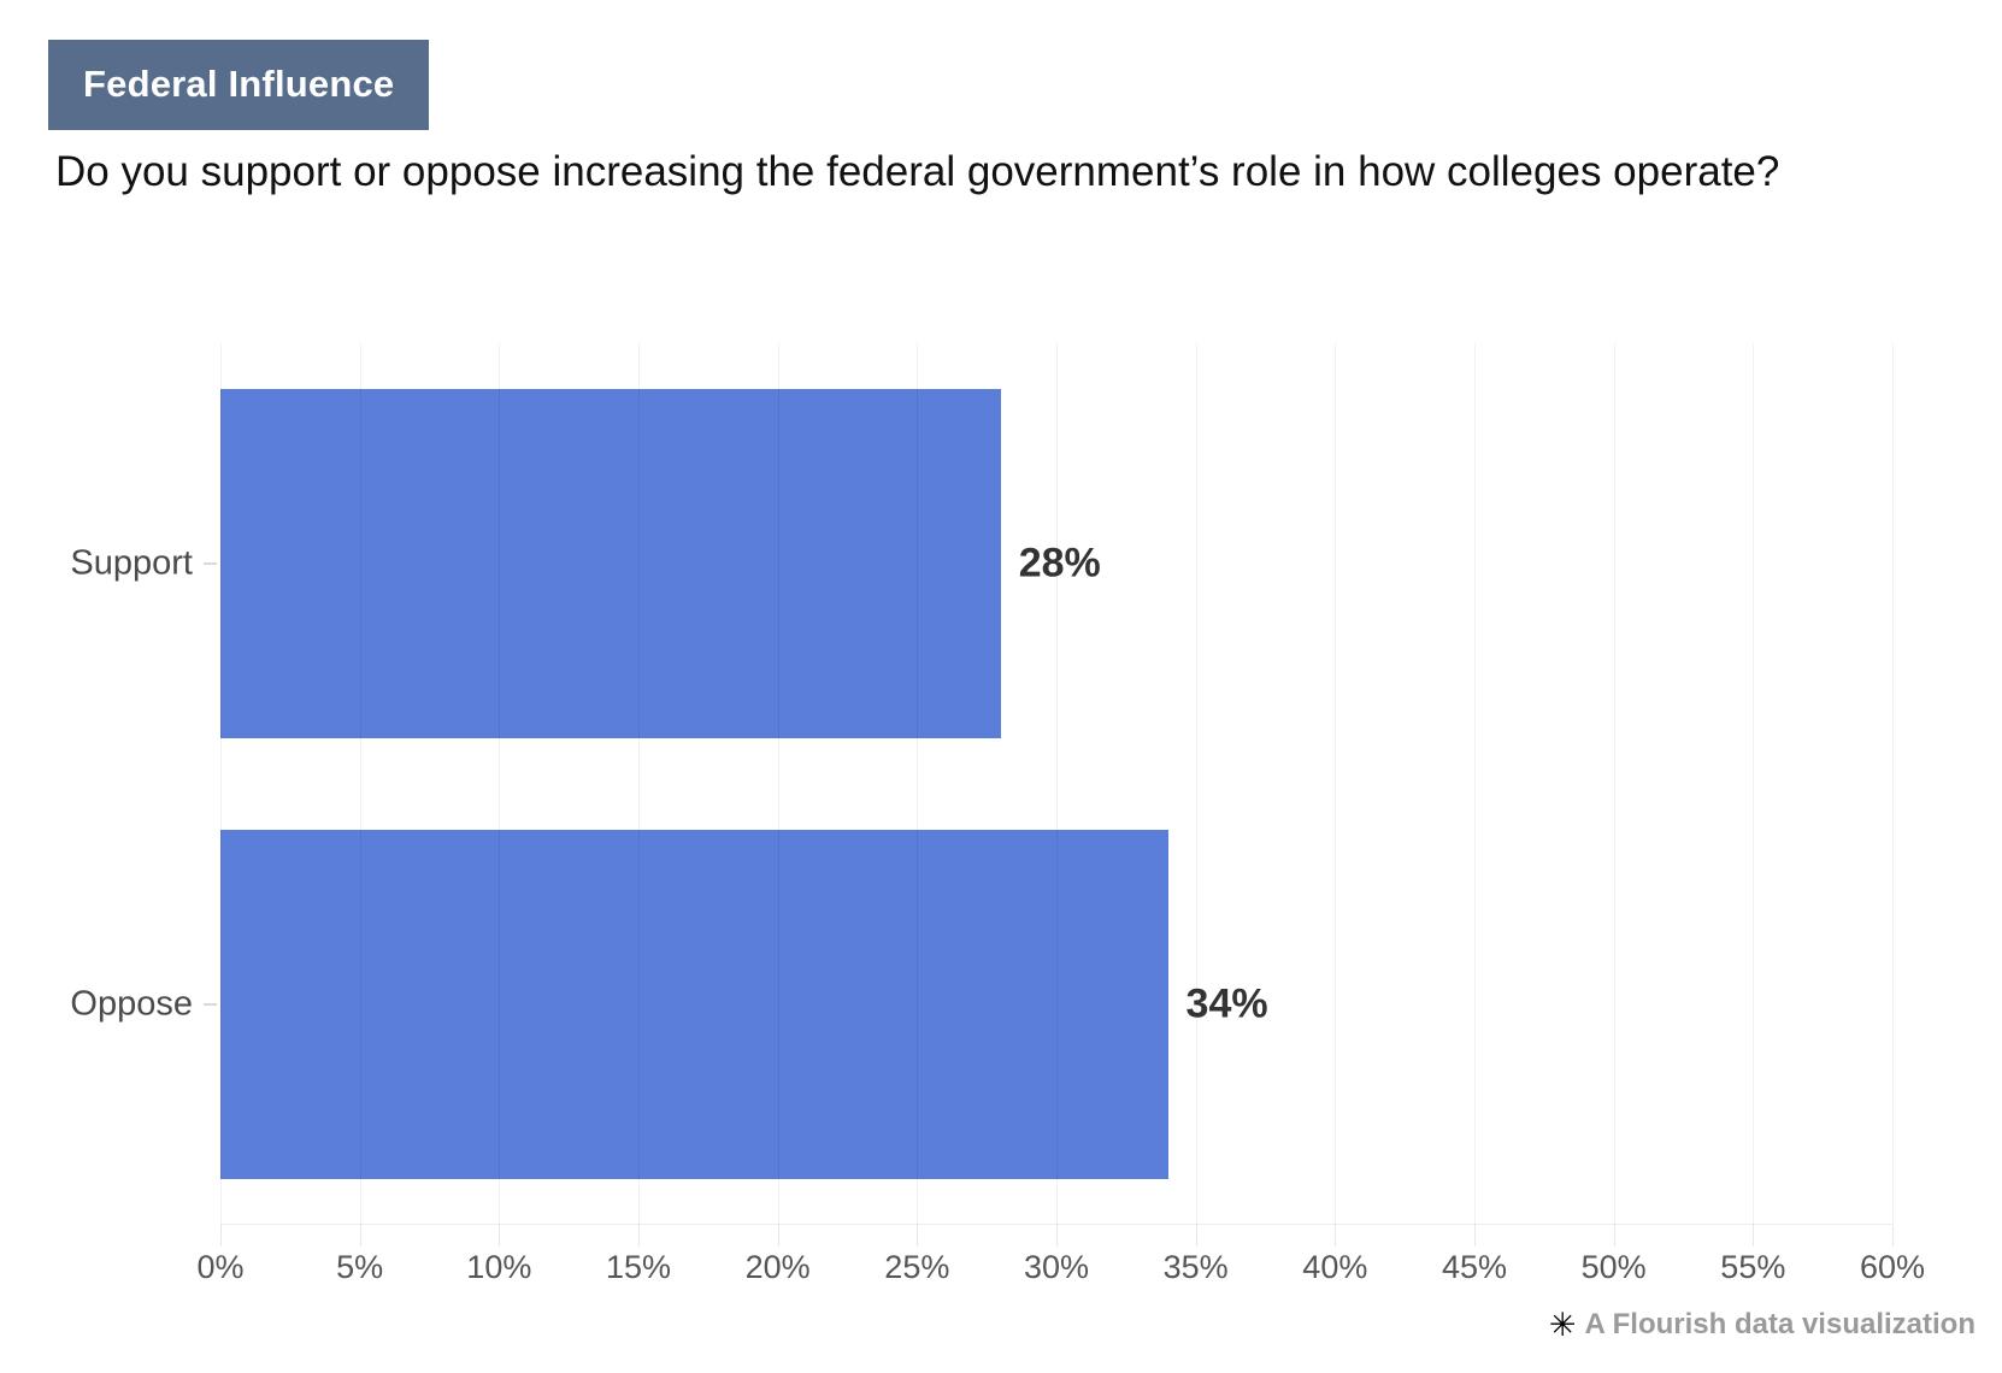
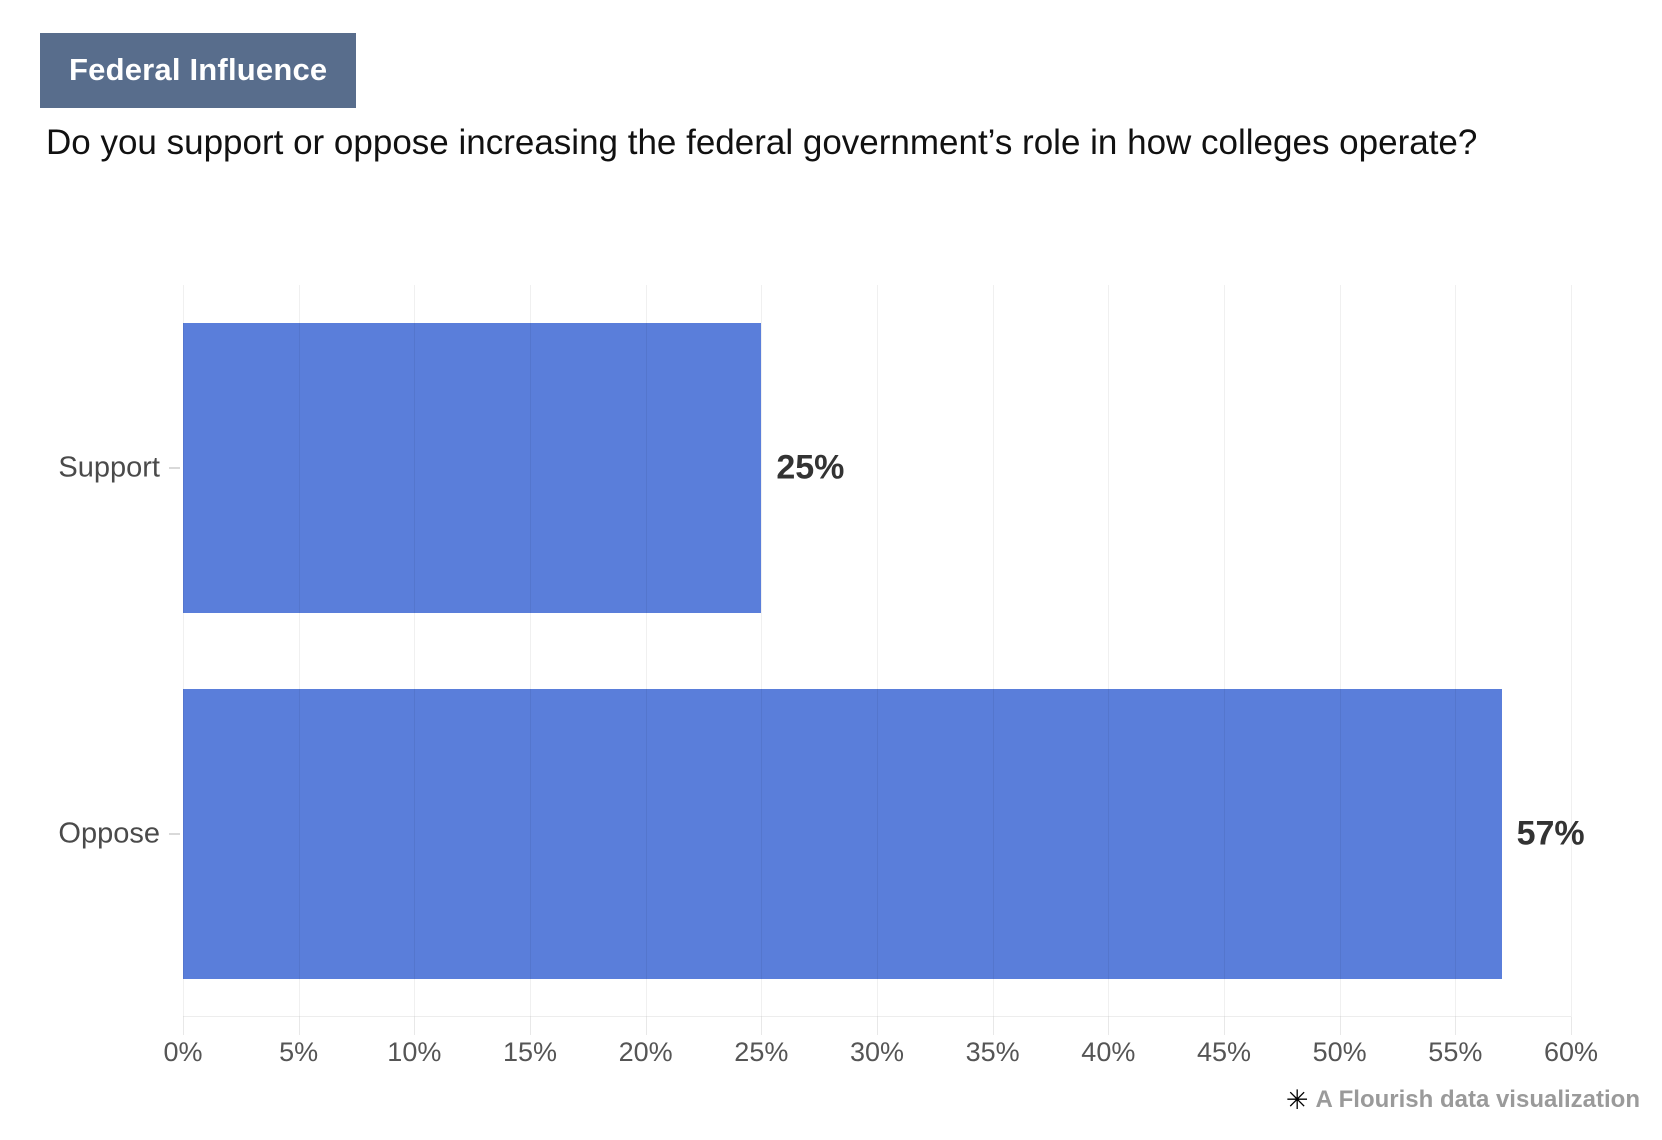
Support: 28% -> 25%
Oppose: 34% -> 57%
